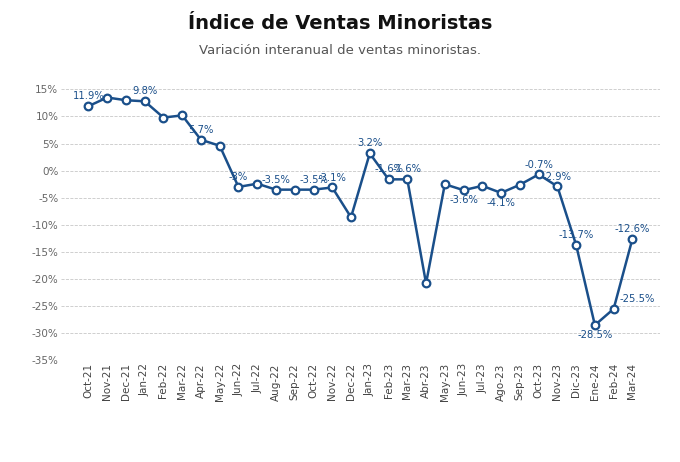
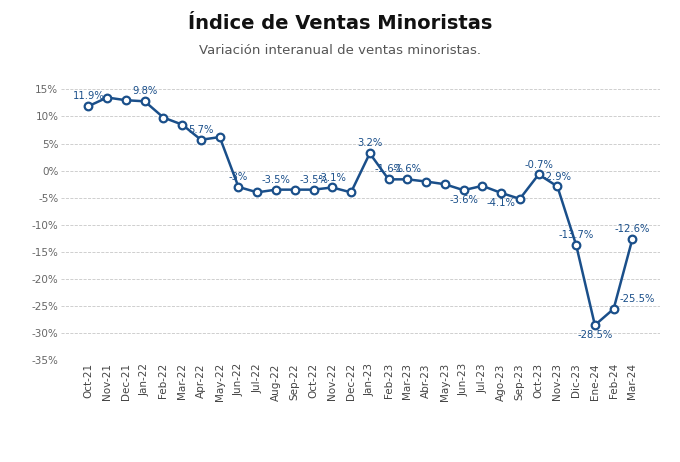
Mar-22: 10.2% -> 8.5%
May-22: 4.6% -> 6.2%
Jul-22: -2.4% -> -4.0%
Dec-22: -8.6% -> -4.0%
Abr-23: -20.8% -> -2.0%
Sep-23: -2.6% -> -5.2%
